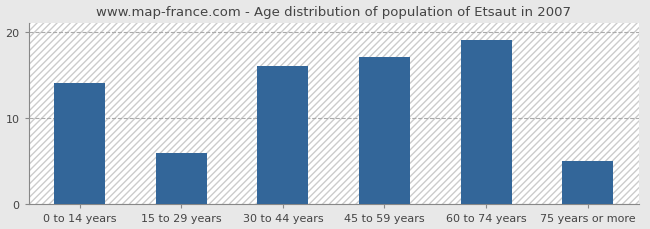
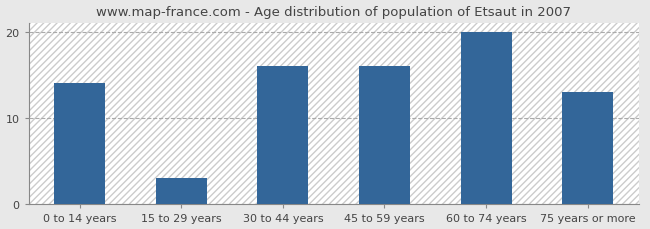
15 to 29 years: 6 -> 3
45 to 59 years: 17 -> 16
60 to 74 years: 19 -> 20
75 years or more: 5 -> 13
